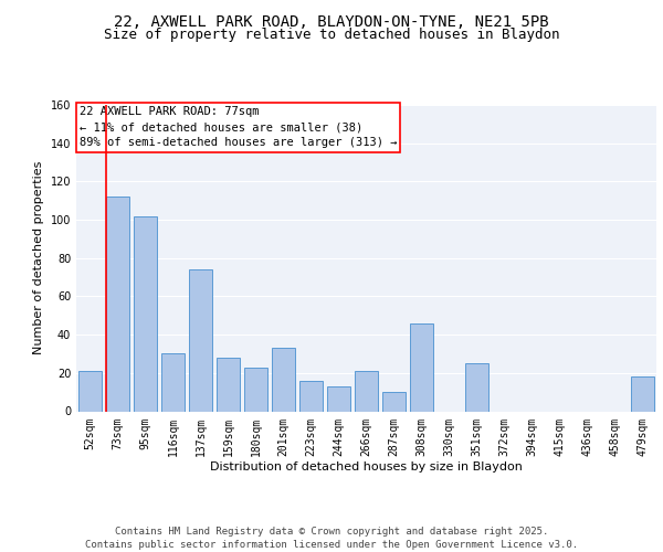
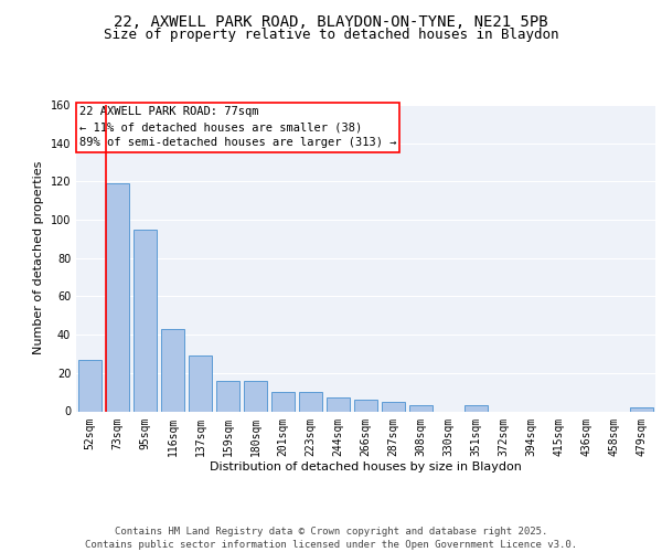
52sqm: 21 -> 27
73sqm: 112 -> 119
95sqm: 102 -> 95
116sqm: 30 -> 43
137sqm: 74 -> 29
159sqm: 28 -> 16
180sqm: 23 -> 16
201sqm: 33 -> 10
223sqm: 16 -> 10
244sqm: 13 -> 7
266sqm: 21 -> 6
287sqm: 10 -> 5
308sqm: 46 -> 3
351sqm: 25 -> 3
479sqm: 18 -> 2
